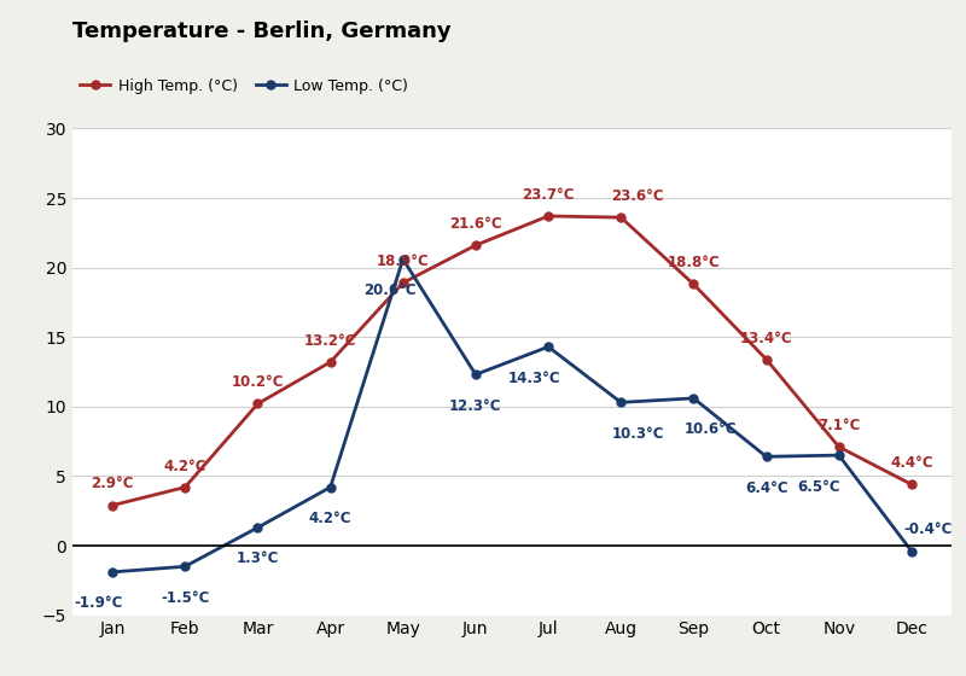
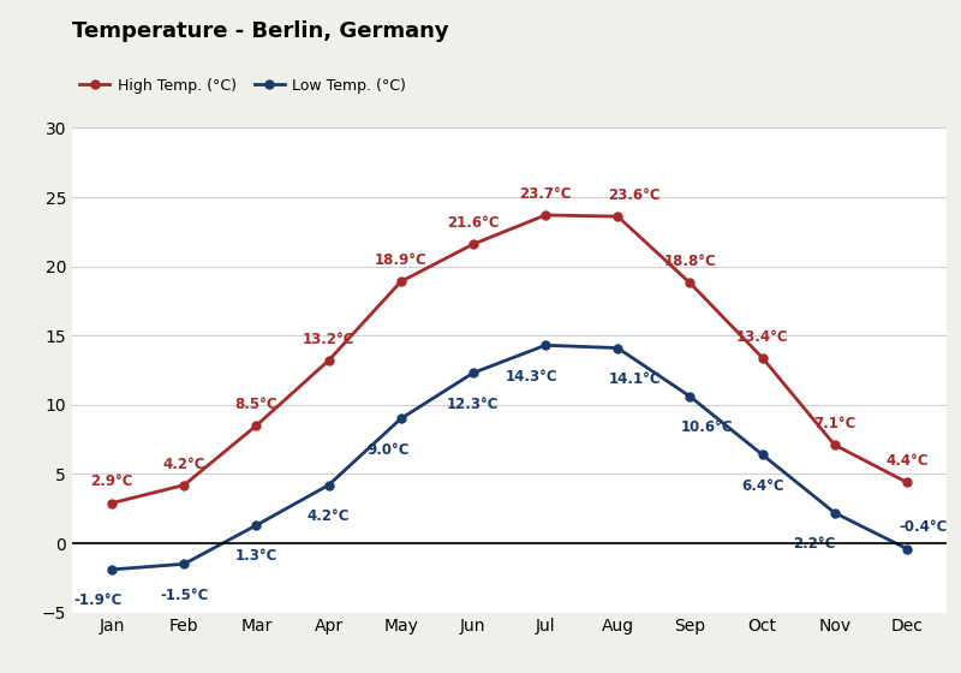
High Temp. (°C)/Mar: 10.2°C -> 8.5°C
Low Temp. (°C)/May: 20.6°C -> 9.0°C
Low Temp. (°C)/Aug: 10.3°C -> 14.1°C
Low Temp. (°C)/Nov: 6.5°C -> 2.2°C
